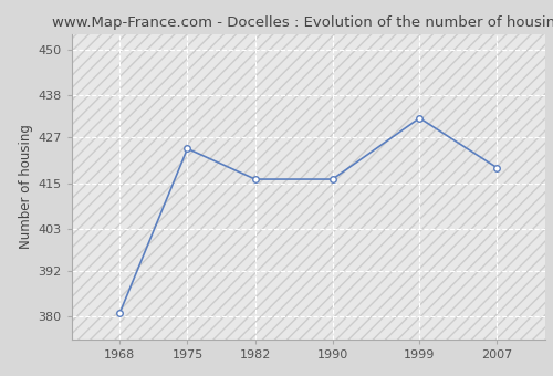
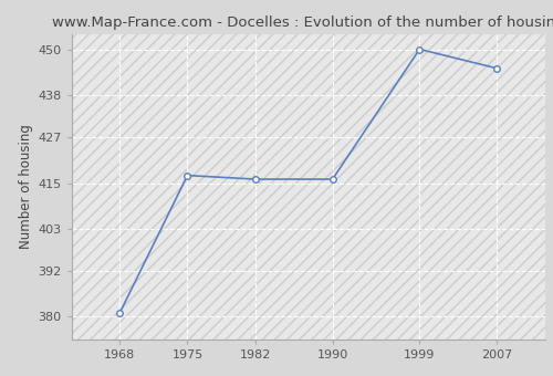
1975: 424 -> 417
1999: 432 -> 450
2007: 419 -> 445
